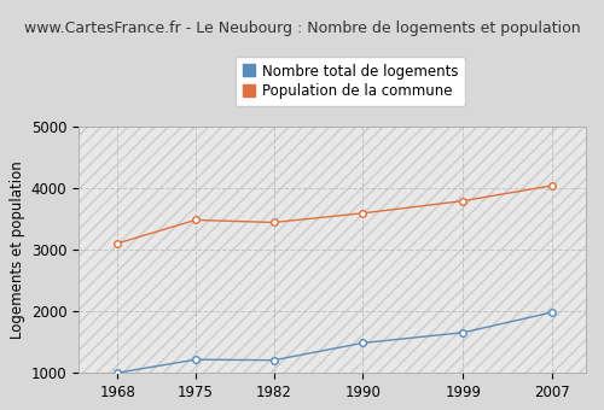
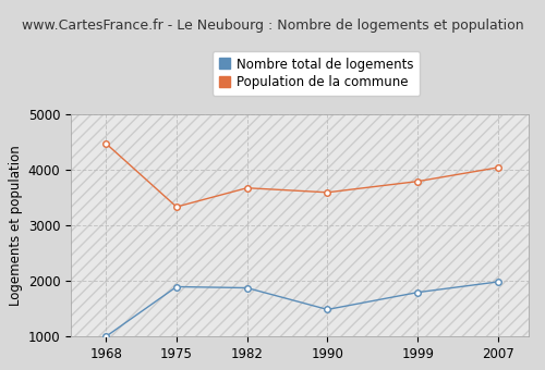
Population de la commune/1968: 3110 -> 4480
Nombre total de logements/1975: 1220 -> 1900
Population de la commune/1975: 3490 -> 3340
Nombre total de logements/1982: 1210 -> 1880
Population de la commune/1982: 3450 -> 3680
Nombre total de logements/1999: 1660 -> 1800
